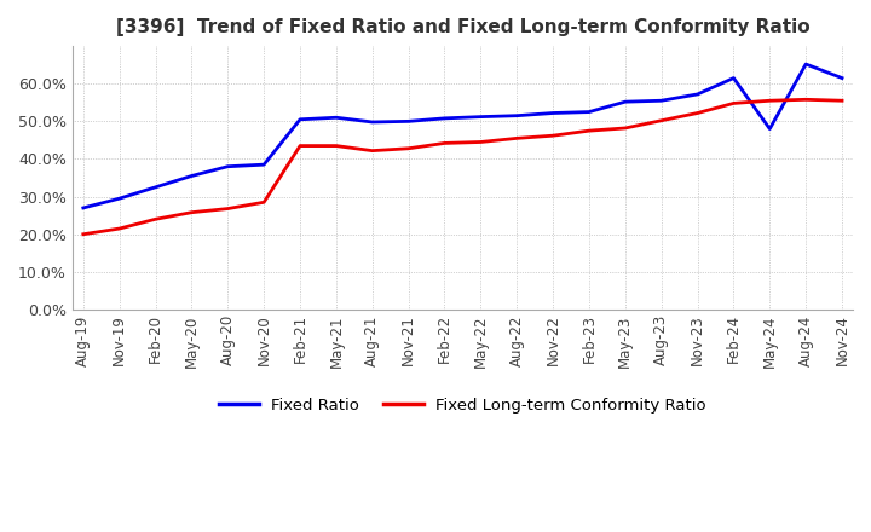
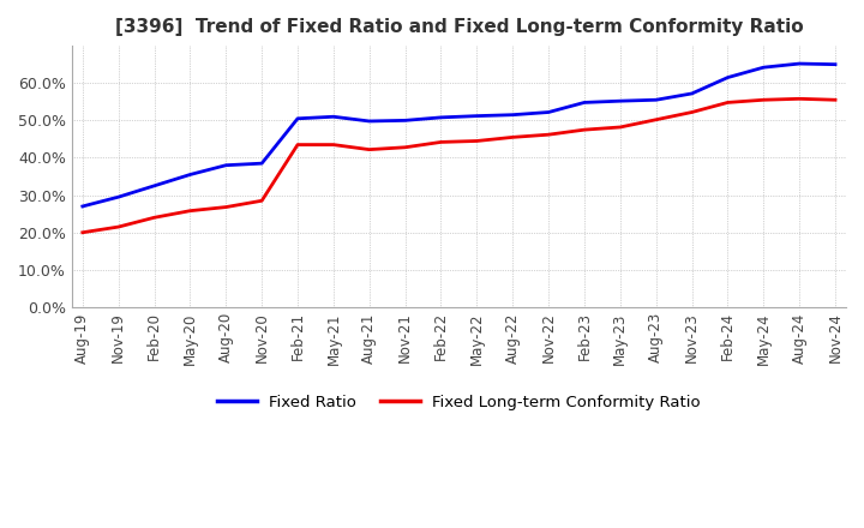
Fixed Ratio/Feb-23: 52.5% -> 54.8%
Fixed Ratio/May-24: 48.0% -> 64.2%
Fixed Ratio/Nov-24: 61.5% -> 65.0%
